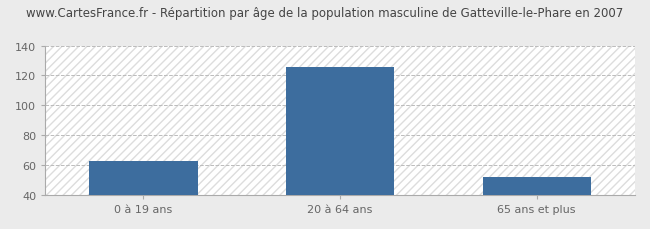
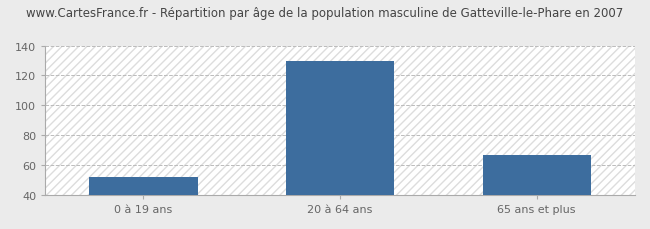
0 à 19 ans: 63 -> 52
20 à 64 ans: 126 -> 130
65 ans et plus: 52 -> 67
